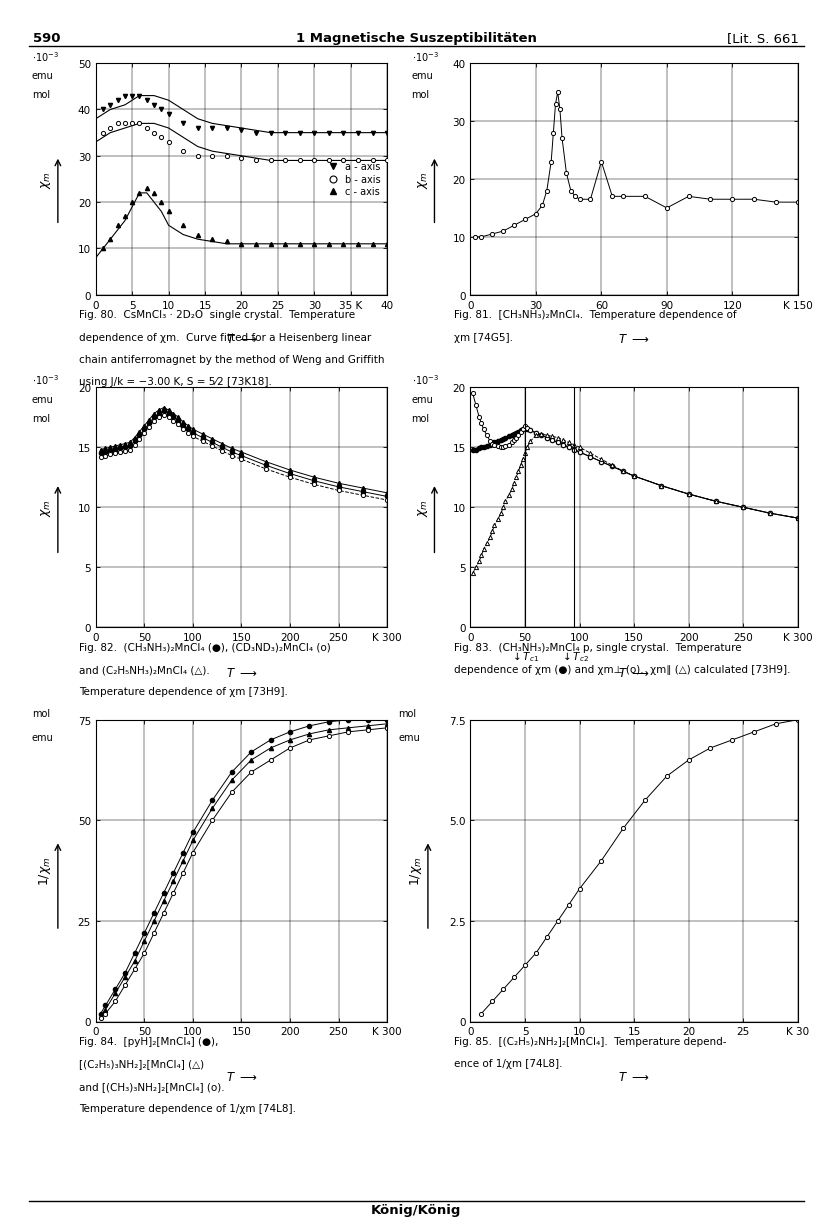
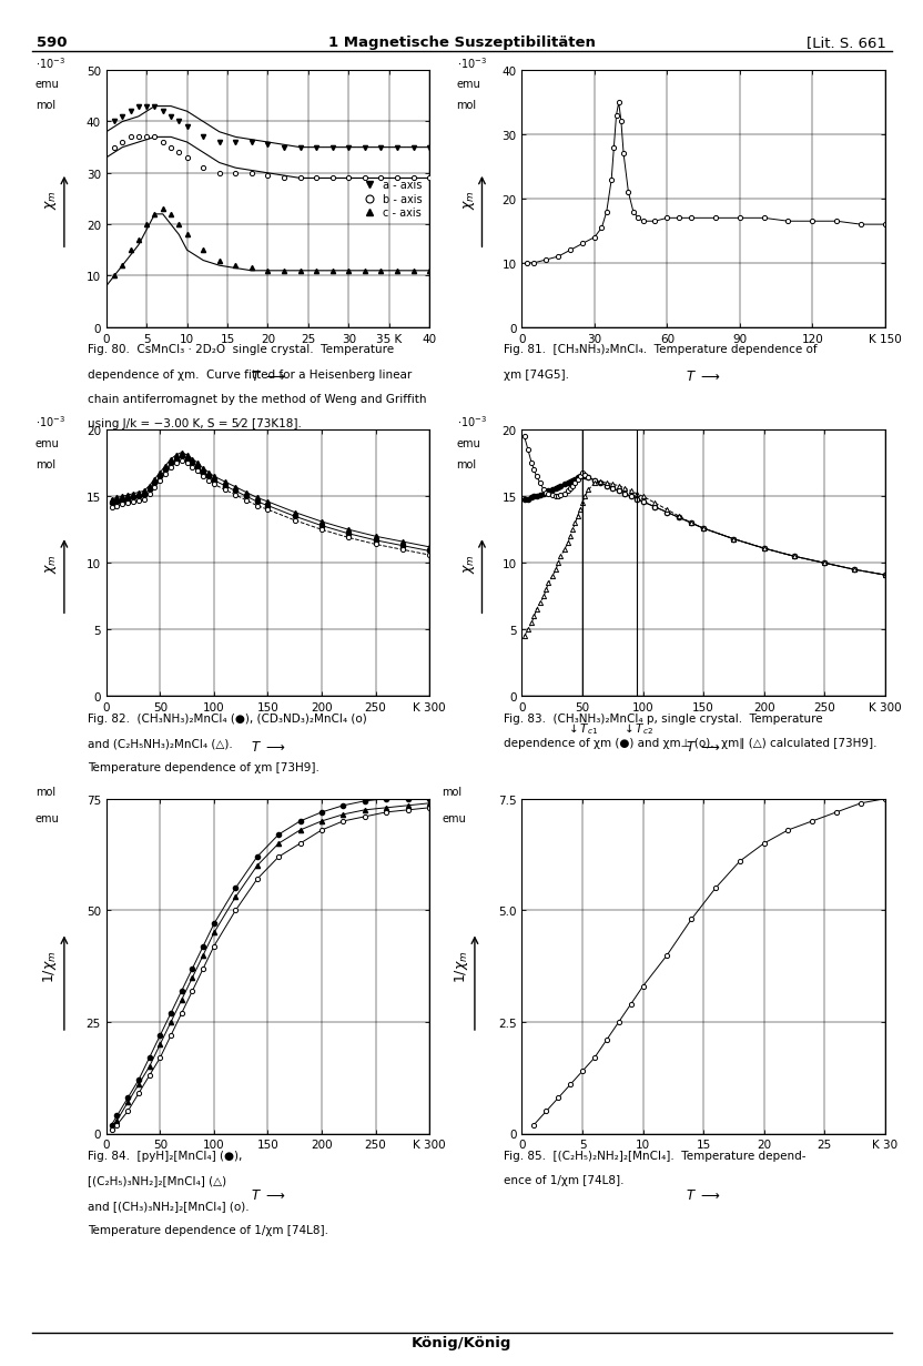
60: 23.0 -> 17.0
90: 15.0 -> 17.0
